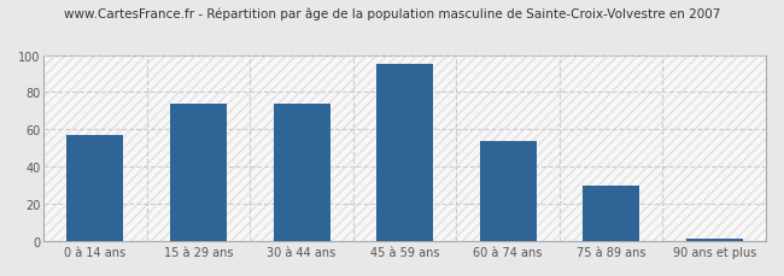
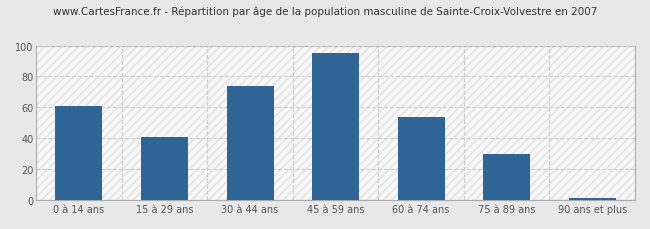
0 à 14 ans: 57 -> 61
15 à 29 ans: 74 -> 41
